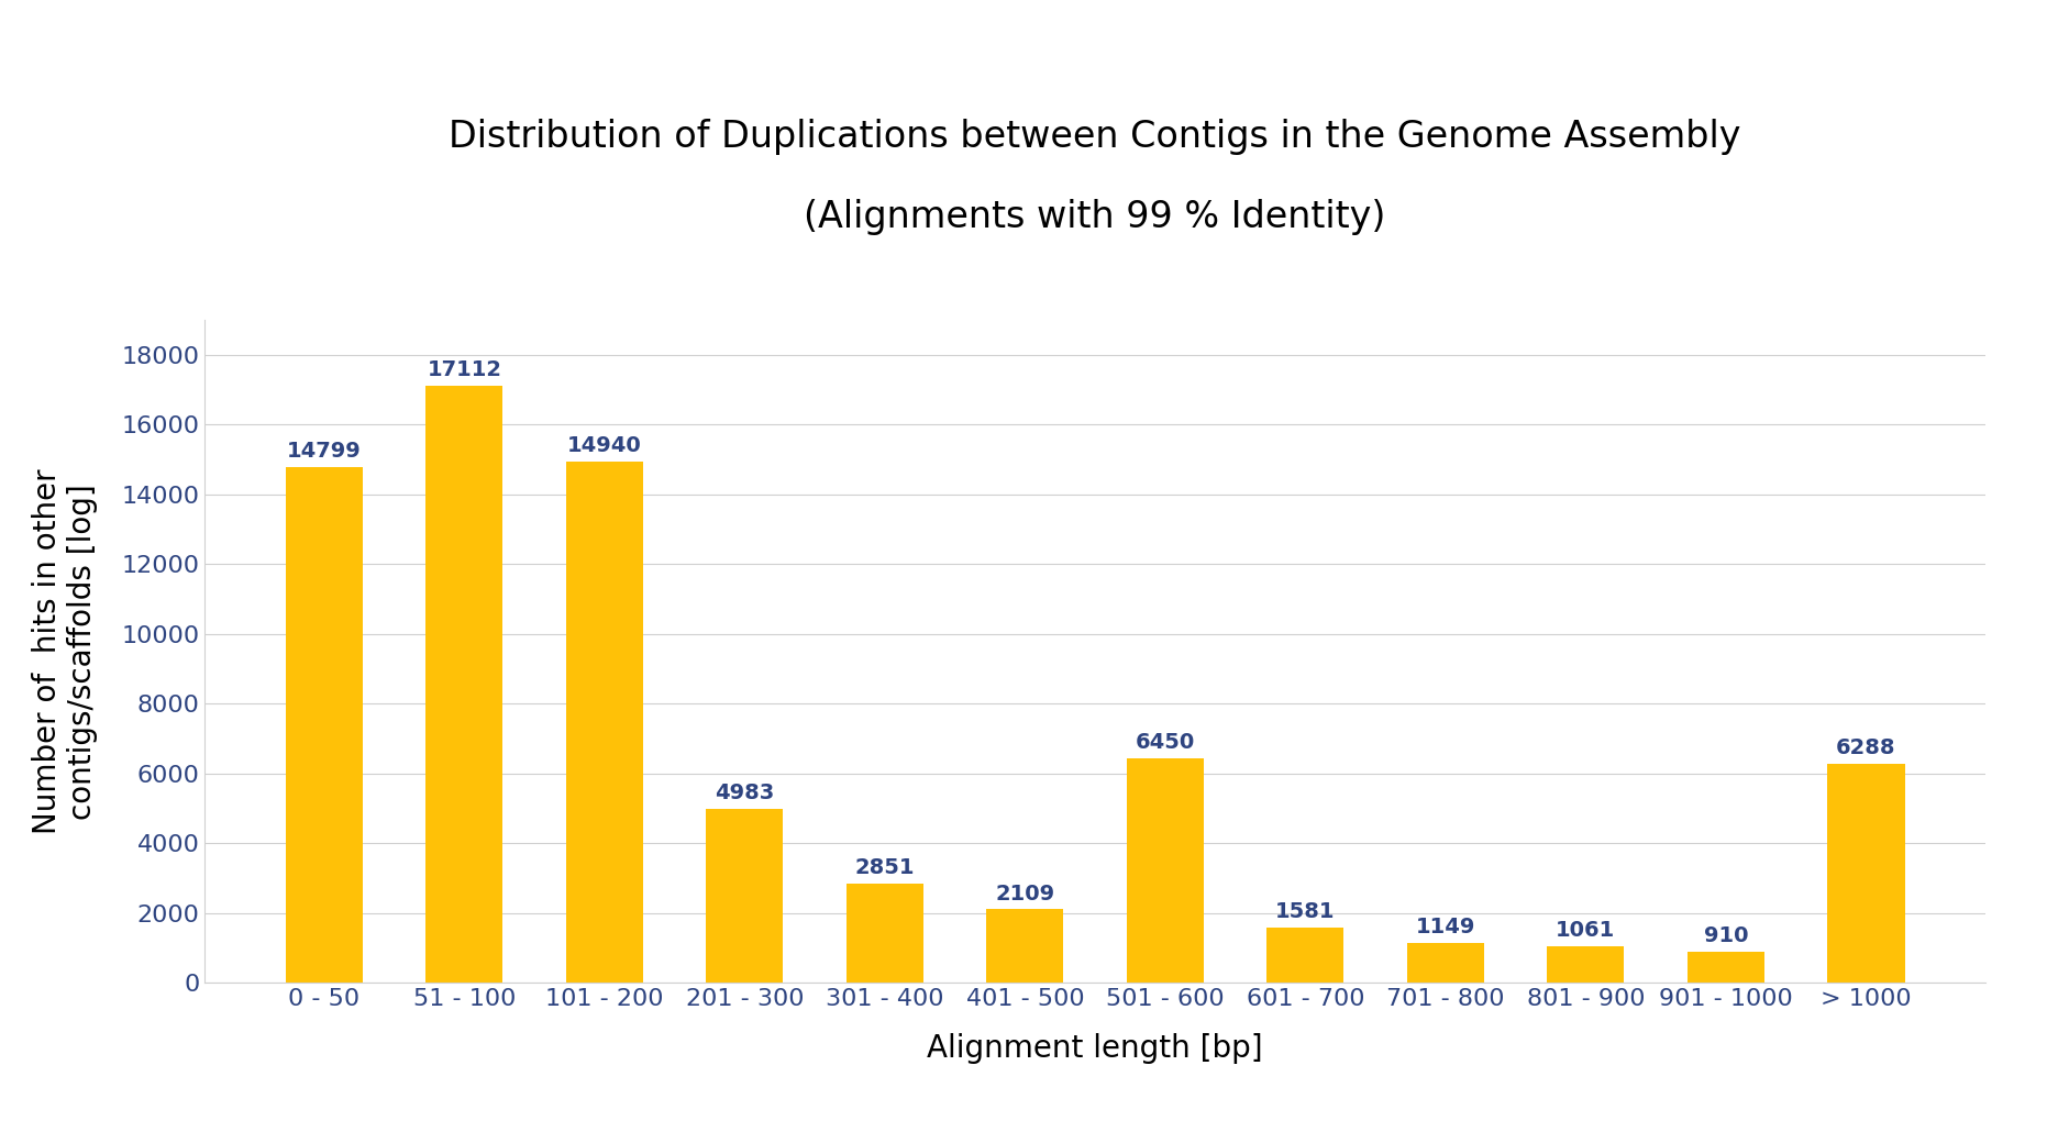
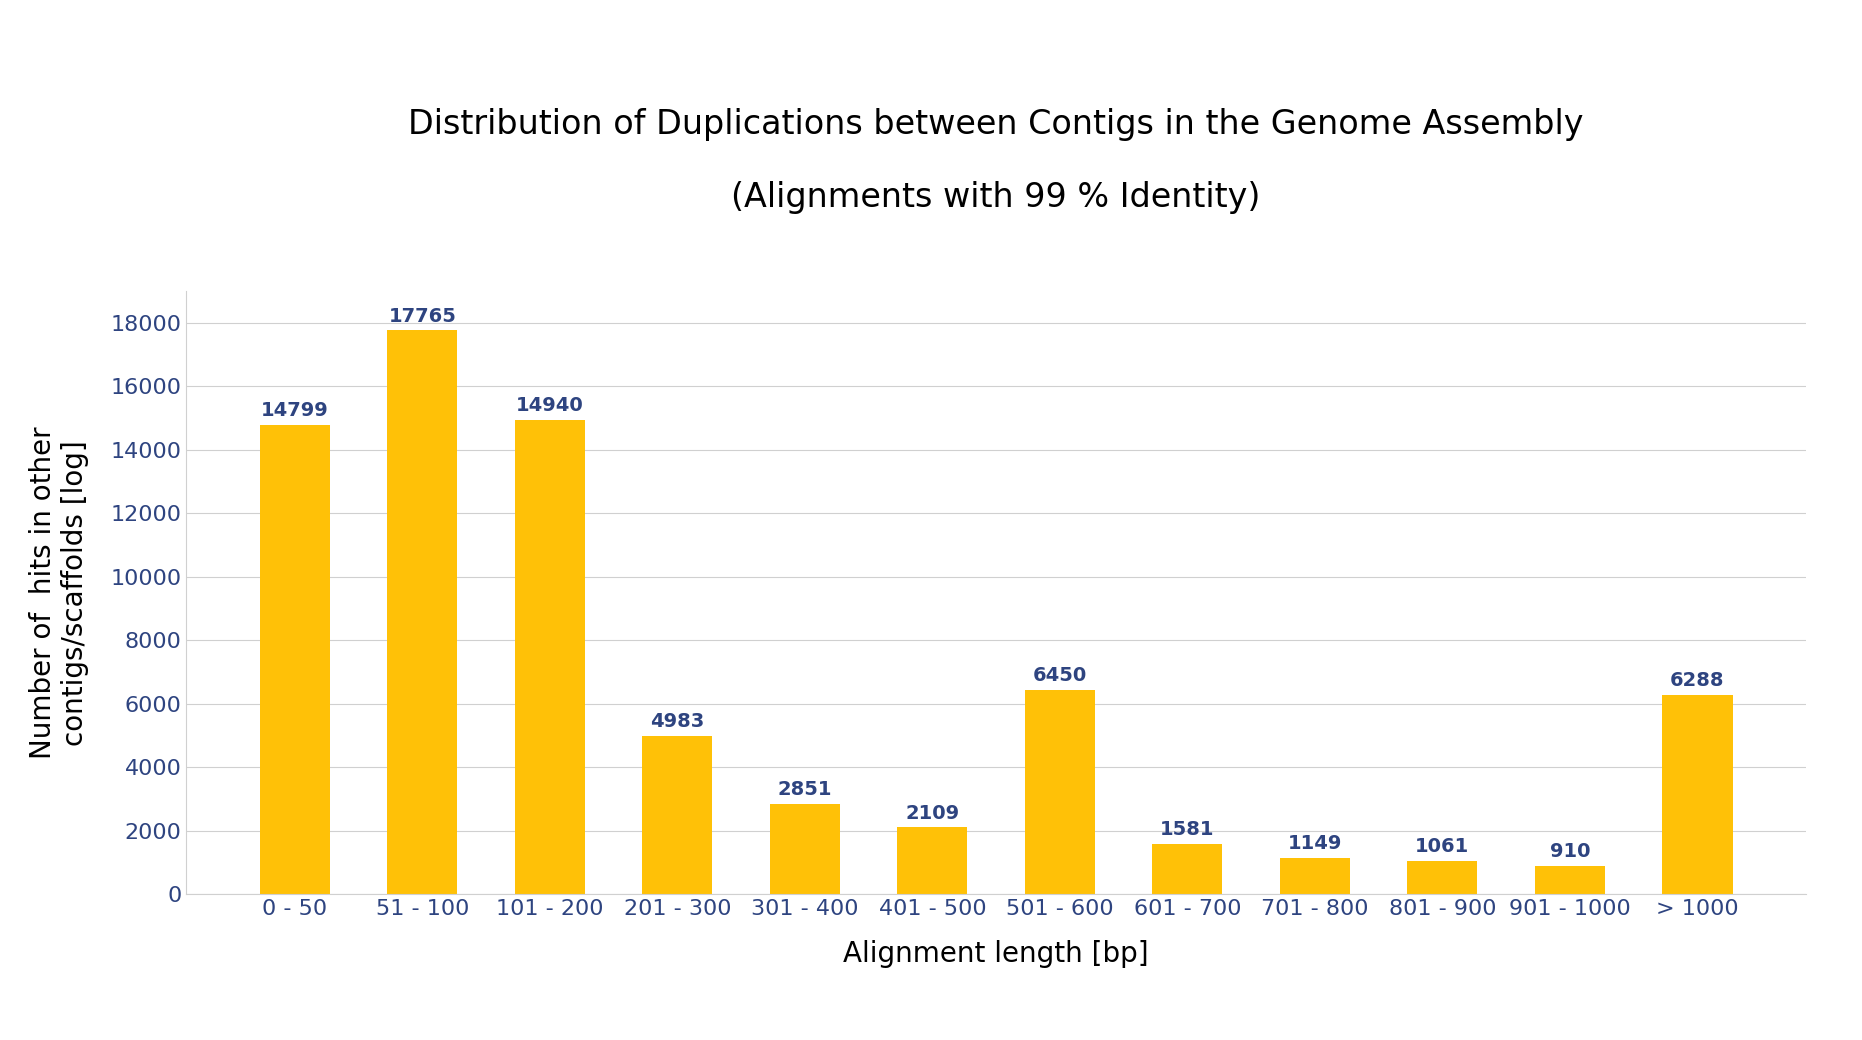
51 - 100: 17112 -> 17765
